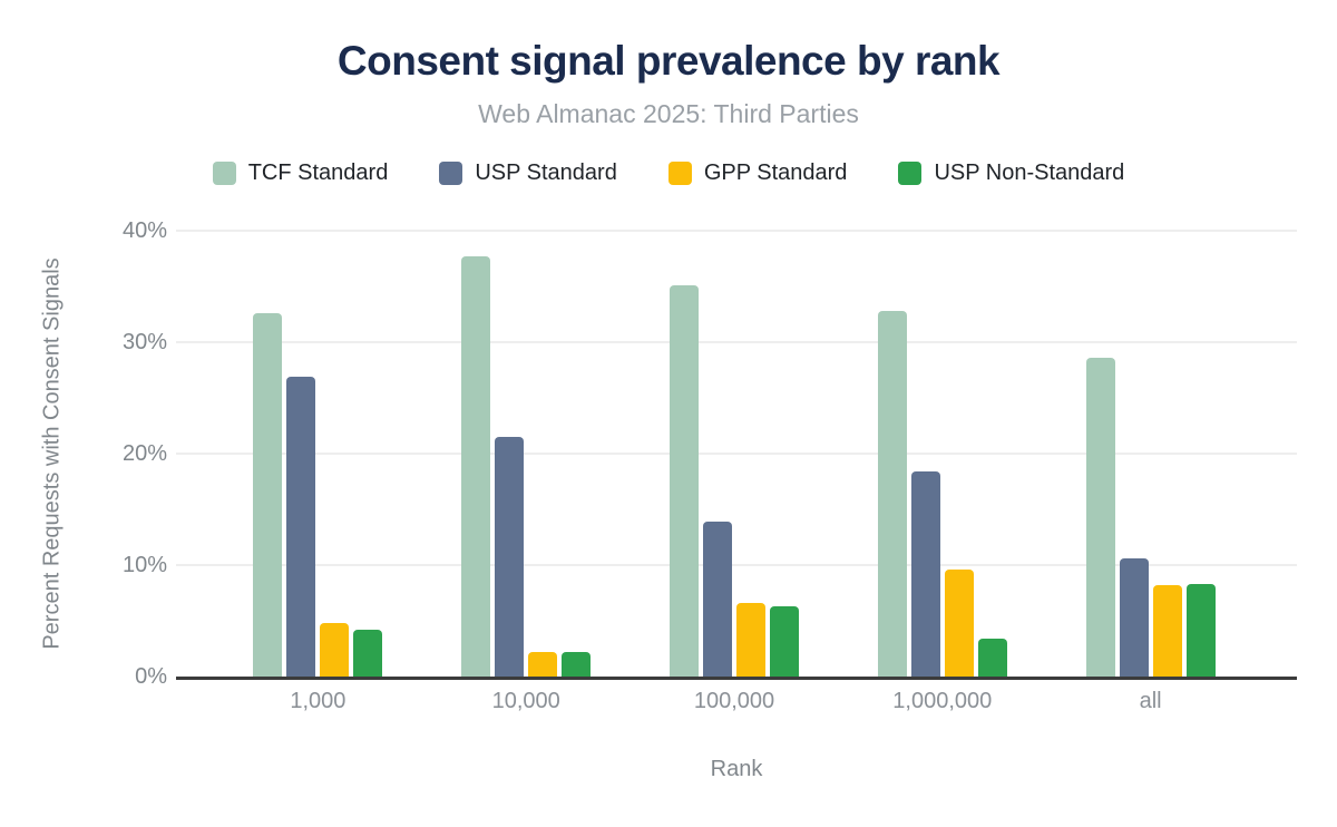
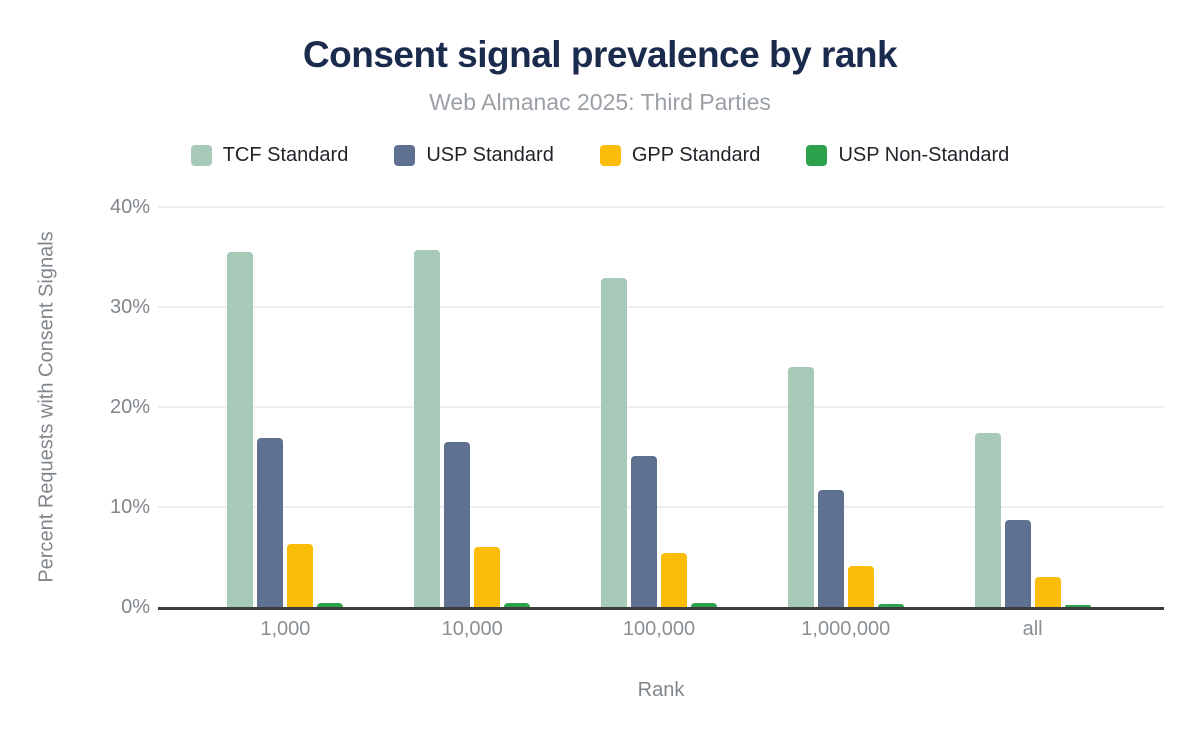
TCF Standard/1,000: 32.6% -> 35.5%
USP Standard/1,000: 26.9% -> 16.9%
GPP Standard/1,000: 4.8% -> 6.3%
USP Non-Standard/1,000: 4.2% -> 0.4%
TCF Standard/10,000: 37.7% -> 35.7%
USP Standard/10,000: 21.5% -> 16.5%
GPP Standard/10,000: 2.2% -> 6.0%
USP Non-Standard/10,000: 2.2% -> 0.4%
TCF Standard/100,000: 35.1% -> 32.9%
USP Standard/100,000: 13.9% -> 15.1%
GPP Standard/100,000: 6.6% -> 5.4%
USP Non-Standard/100,000: 6.3% -> 0.4%
TCF Standard/1,000,000: 32.8% -> 24.0%
USP Standard/1,000,000: 18.4% -> 11.7%
GPP Standard/1,000,000: 9.6% -> 4.1%
USP Non-Standard/1,000,000: 3.4% -> 0.3%
TCF Standard/all: 28.6% -> 17.4%
USP Standard/all: 10.6% -> 8.7%
GPP Standard/all: 8.2% -> 3.0%
USP Non-Standard/all: 8.3% -> 0.2%
